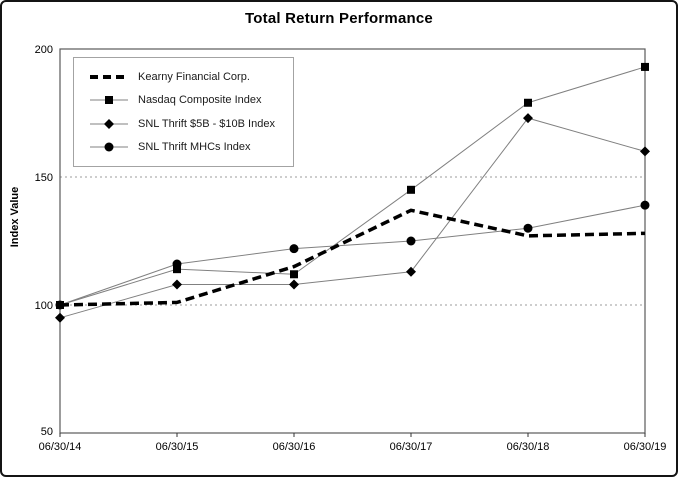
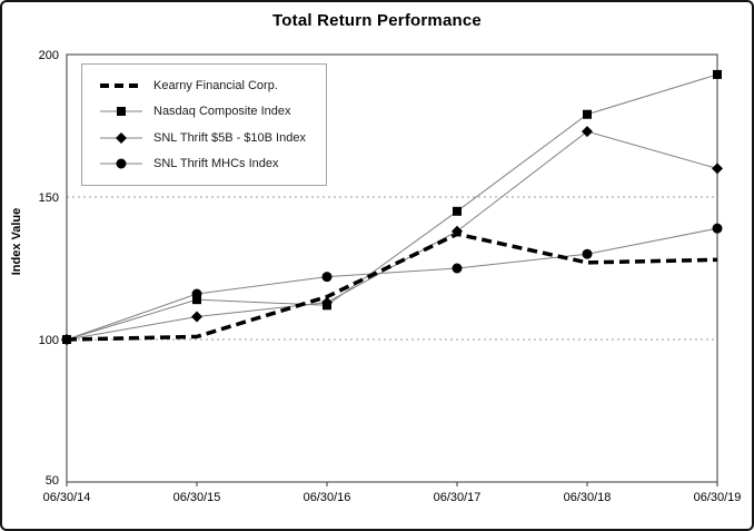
SNL Thrift $5B - $10B Index/06/30/14: 95 -> 100
SNL Thrift $5B - $10B Index/06/30/16: 108 -> 113
SNL Thrift $5B - $10B Index/06/30/17: 113 -> 138
